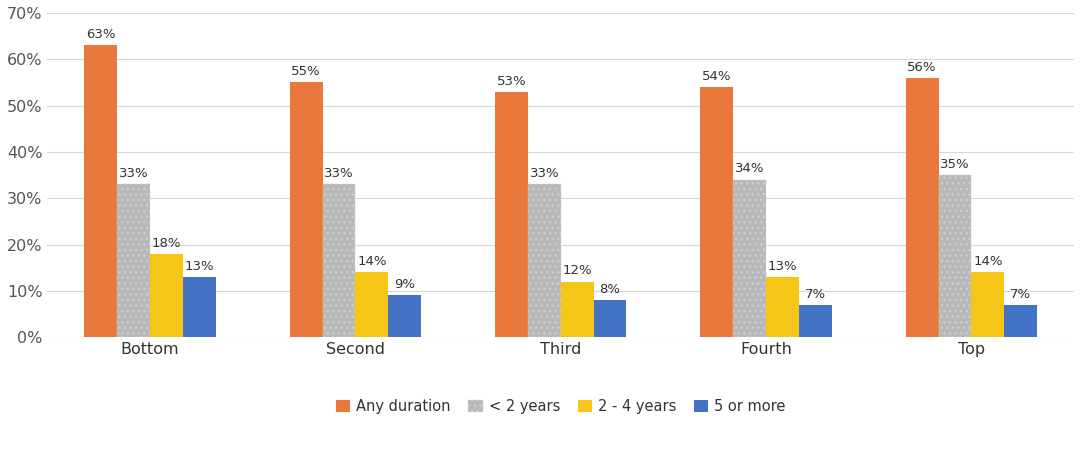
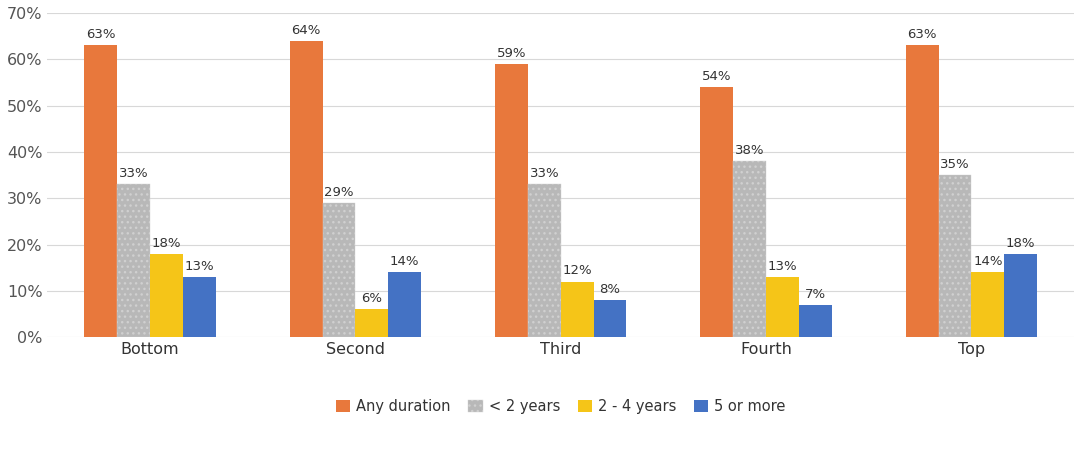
Any duration/Second: 55% -> 64%
< 2 years/Second: 33% -> 29%
2 - 4 years/Second: 14% -> 6%
5 or more/Second: 9% -> 14%
Any duration/Third: 53% -> 59%
< 2 years/Fourth: 34% -> 38%
Any duration/Top: 56% -> 63%
5 or more/Top: 7% -> 18%
